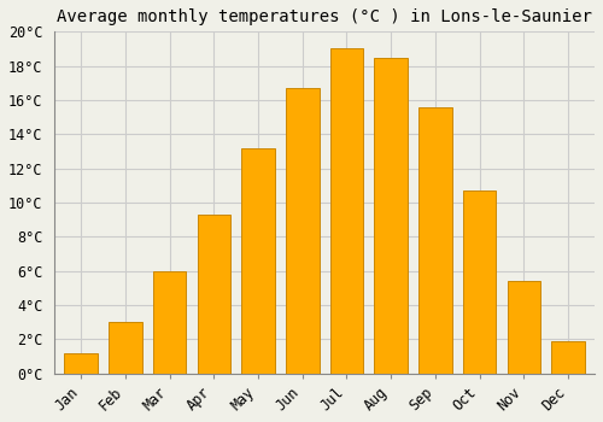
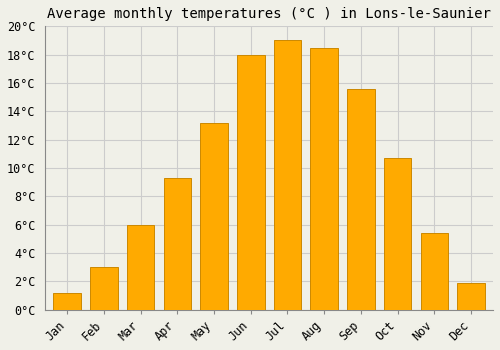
Jun: 16.7°C -> 18.0°C
